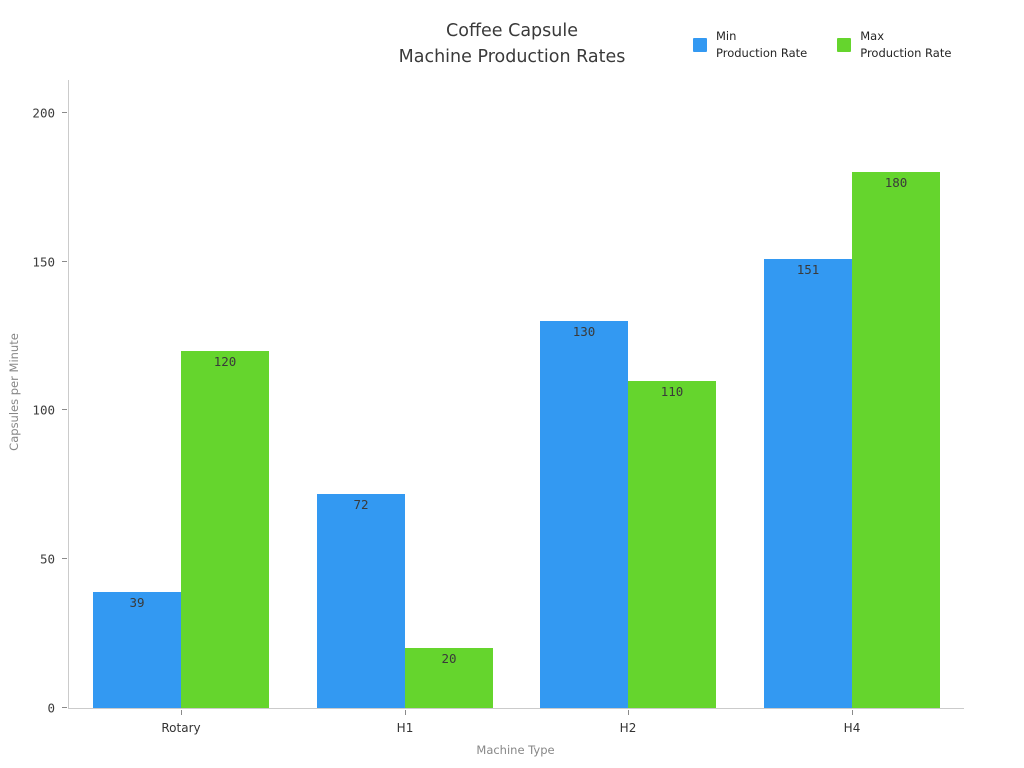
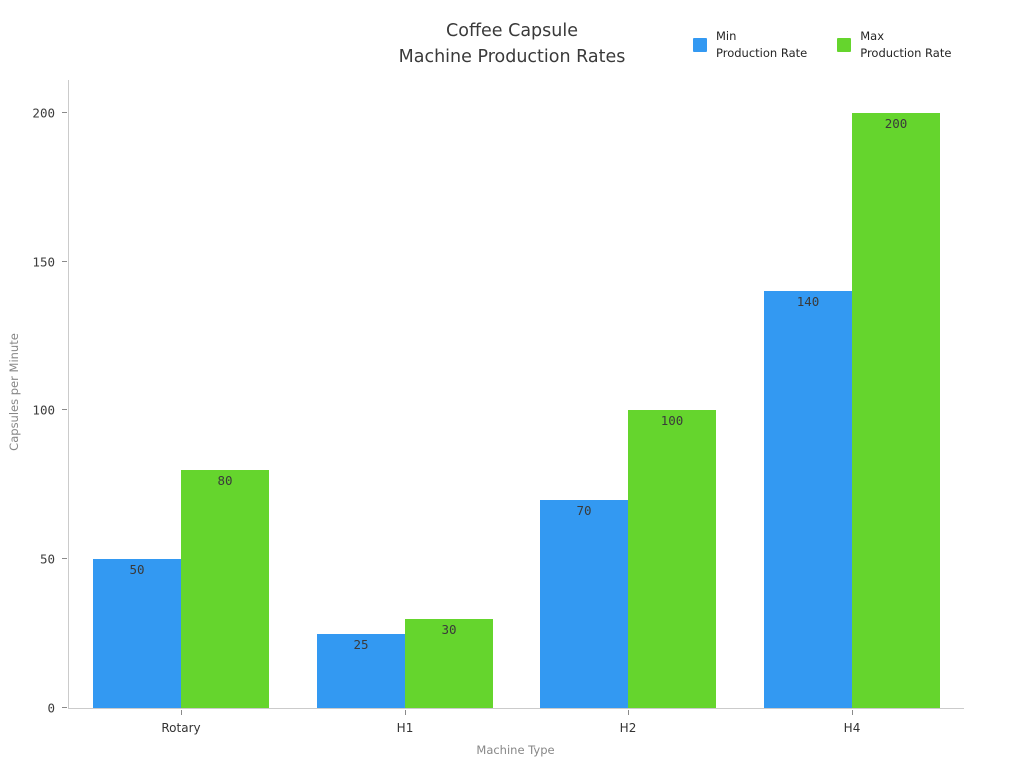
Min Production Rate/Rotary: 39 -> 50
Max Production Rate/Rotary: 120 -> 80
Min Production Rate/H1: 72 -> 25
Max Production Rate/H1: 20 -> 30
Min Production Rate/H2: 130 -> 70
Max Production Rate/H2: 110 -> 100
Min Production Rate/H4: 151 -> 140
Max Production Rate/H4: 180 -> 200
